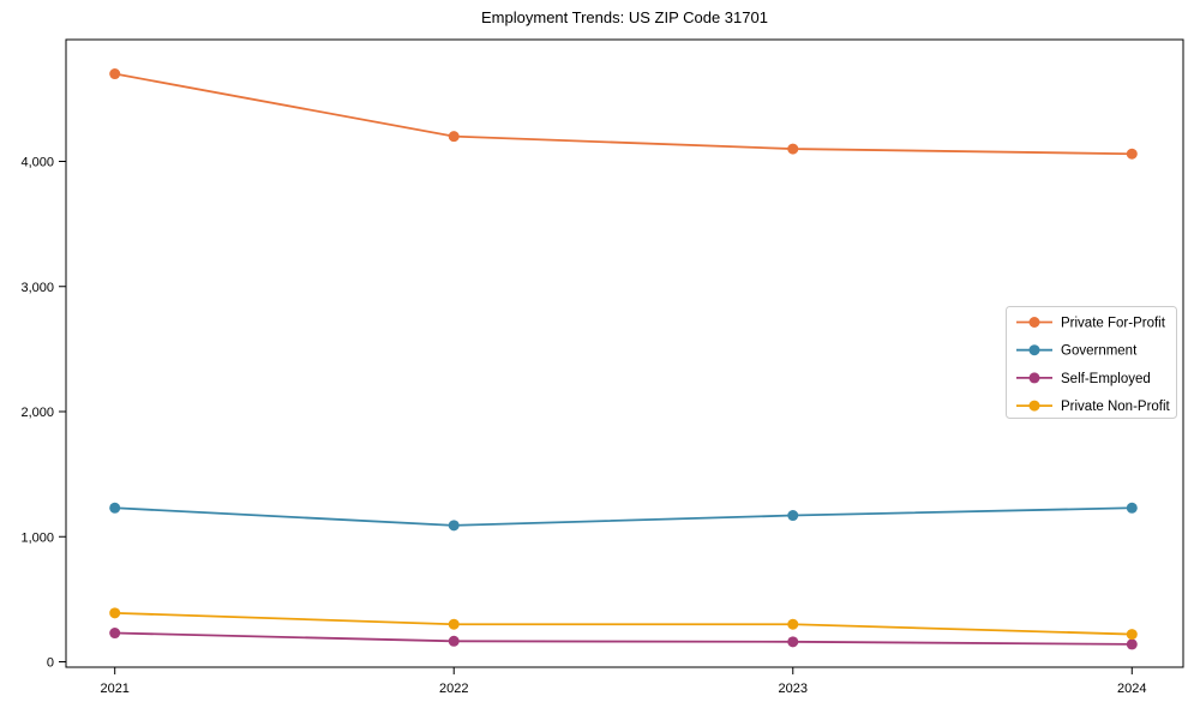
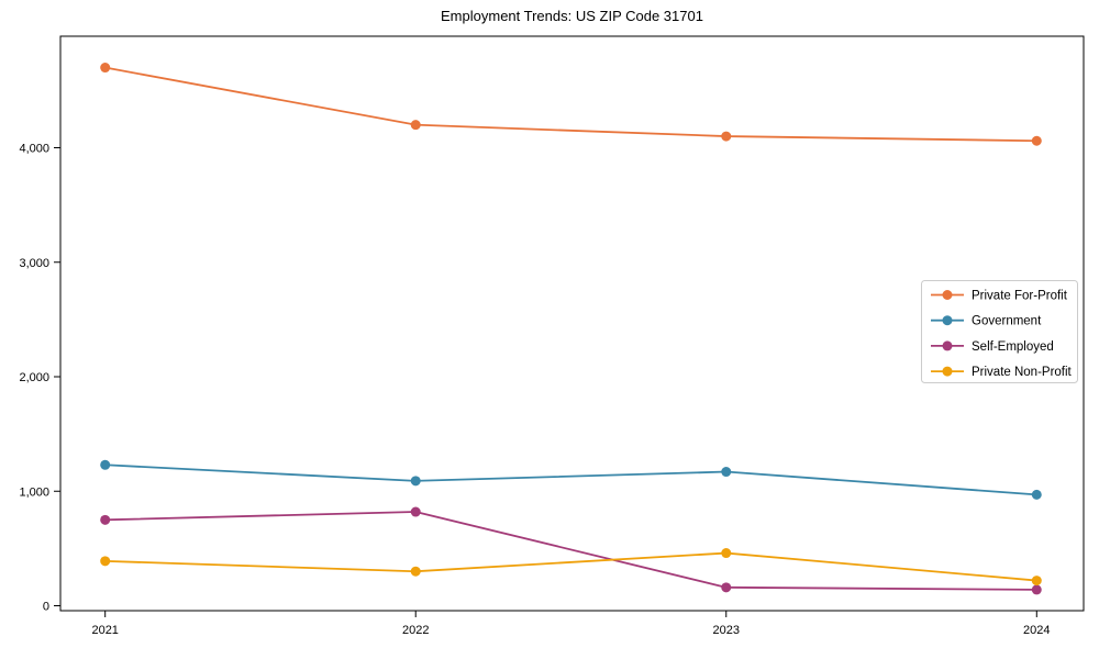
Self-Employed/2021: 230 -> 750
Self-Employed/2022: 160 -> 820
Private Non-Profit/2023: 300 -> 460
Government/2024: 1230 -> 970
